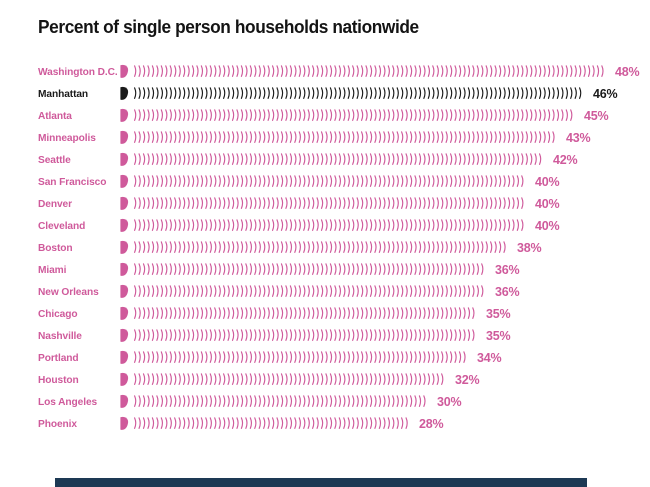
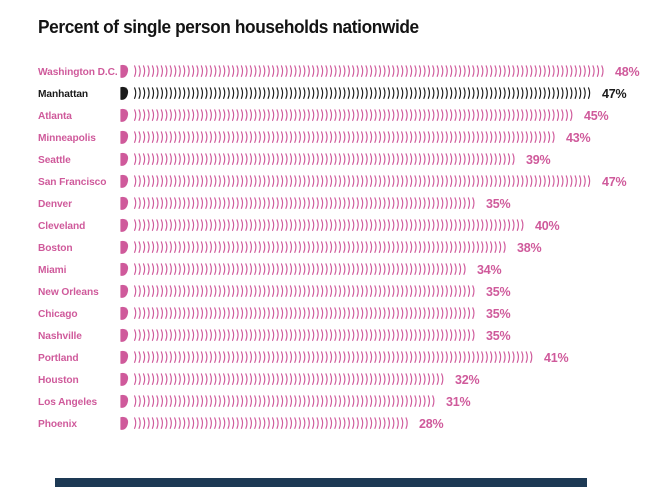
Manhattan: 46% -> 47%
Seattle: 42% -> 39%
San Francisco: 40% -> 47%
Denver: 40% -> 35%
Miami: 36% -> 34%
New Orleans: 36% -> 35%
Portland: 34% -> 41%
Los Angeles: 30% -> 31%
